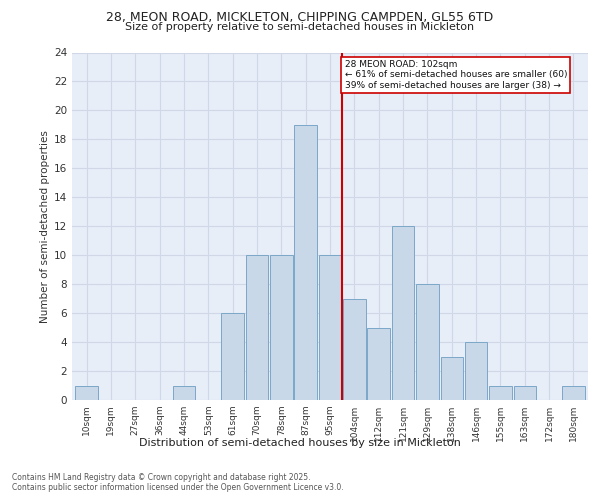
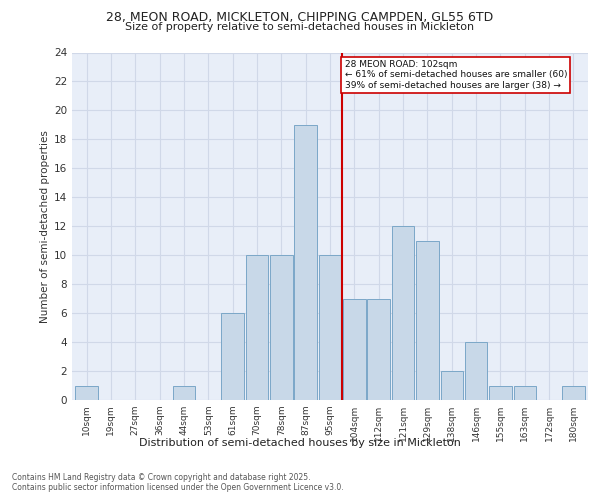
112sqm: 5 -> 7
129sqm: 8 -> 11
138sqm: 3 -> 2
